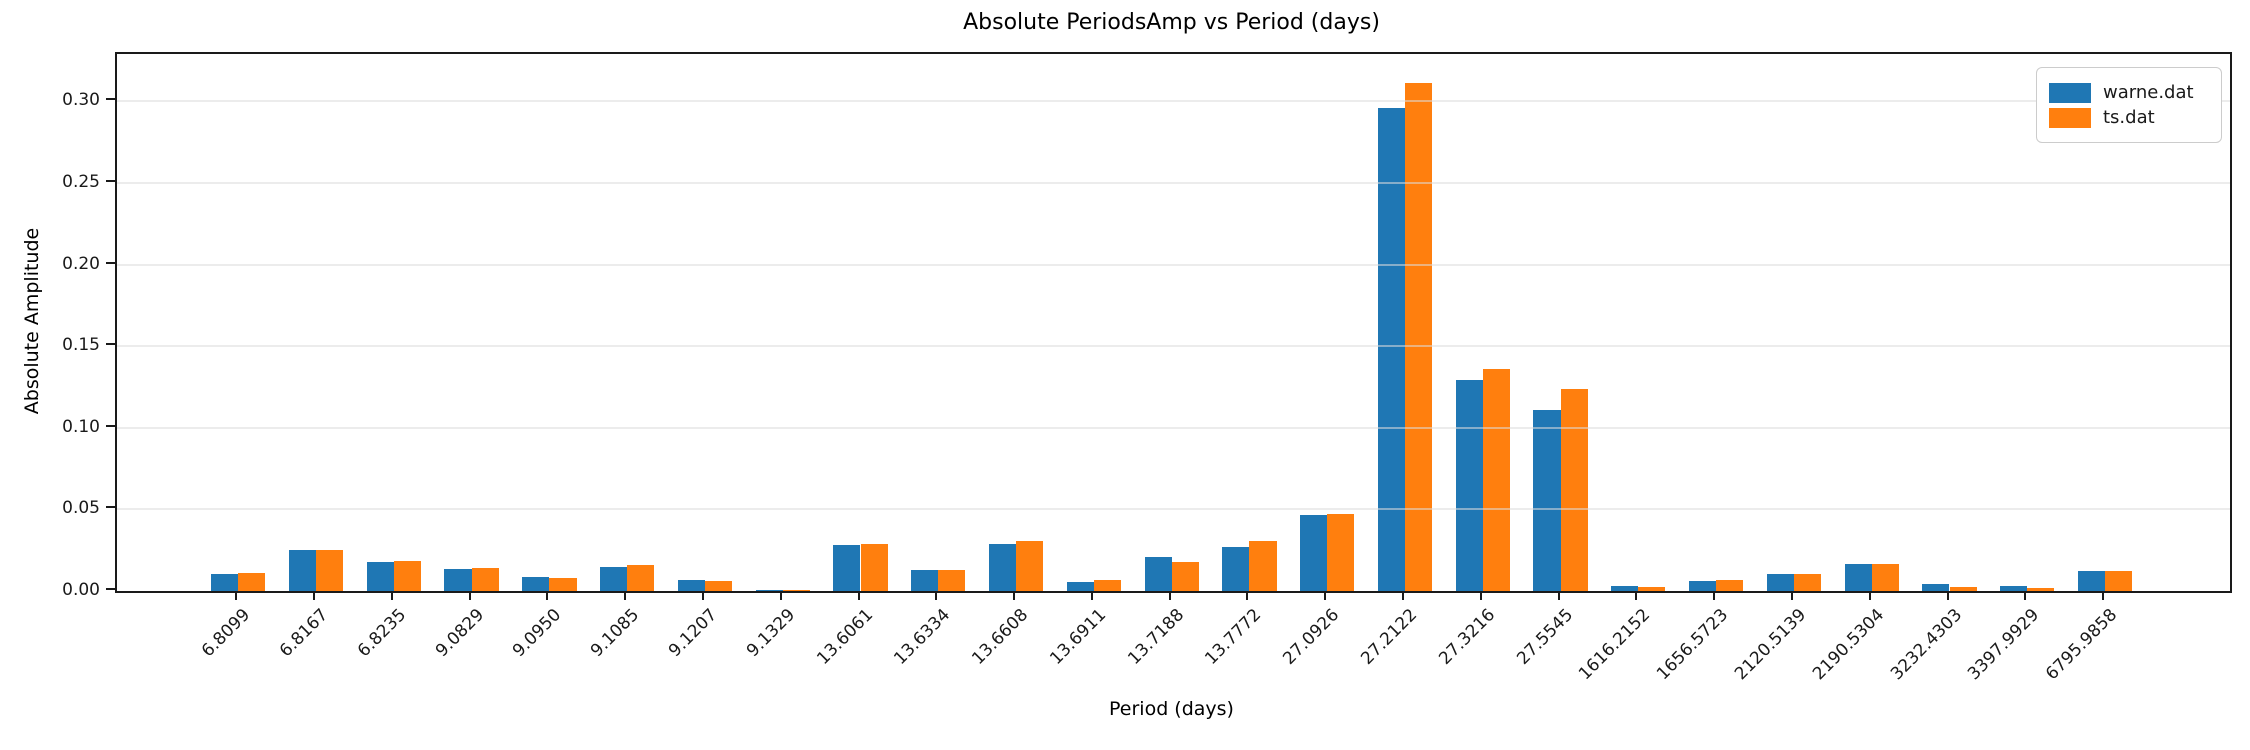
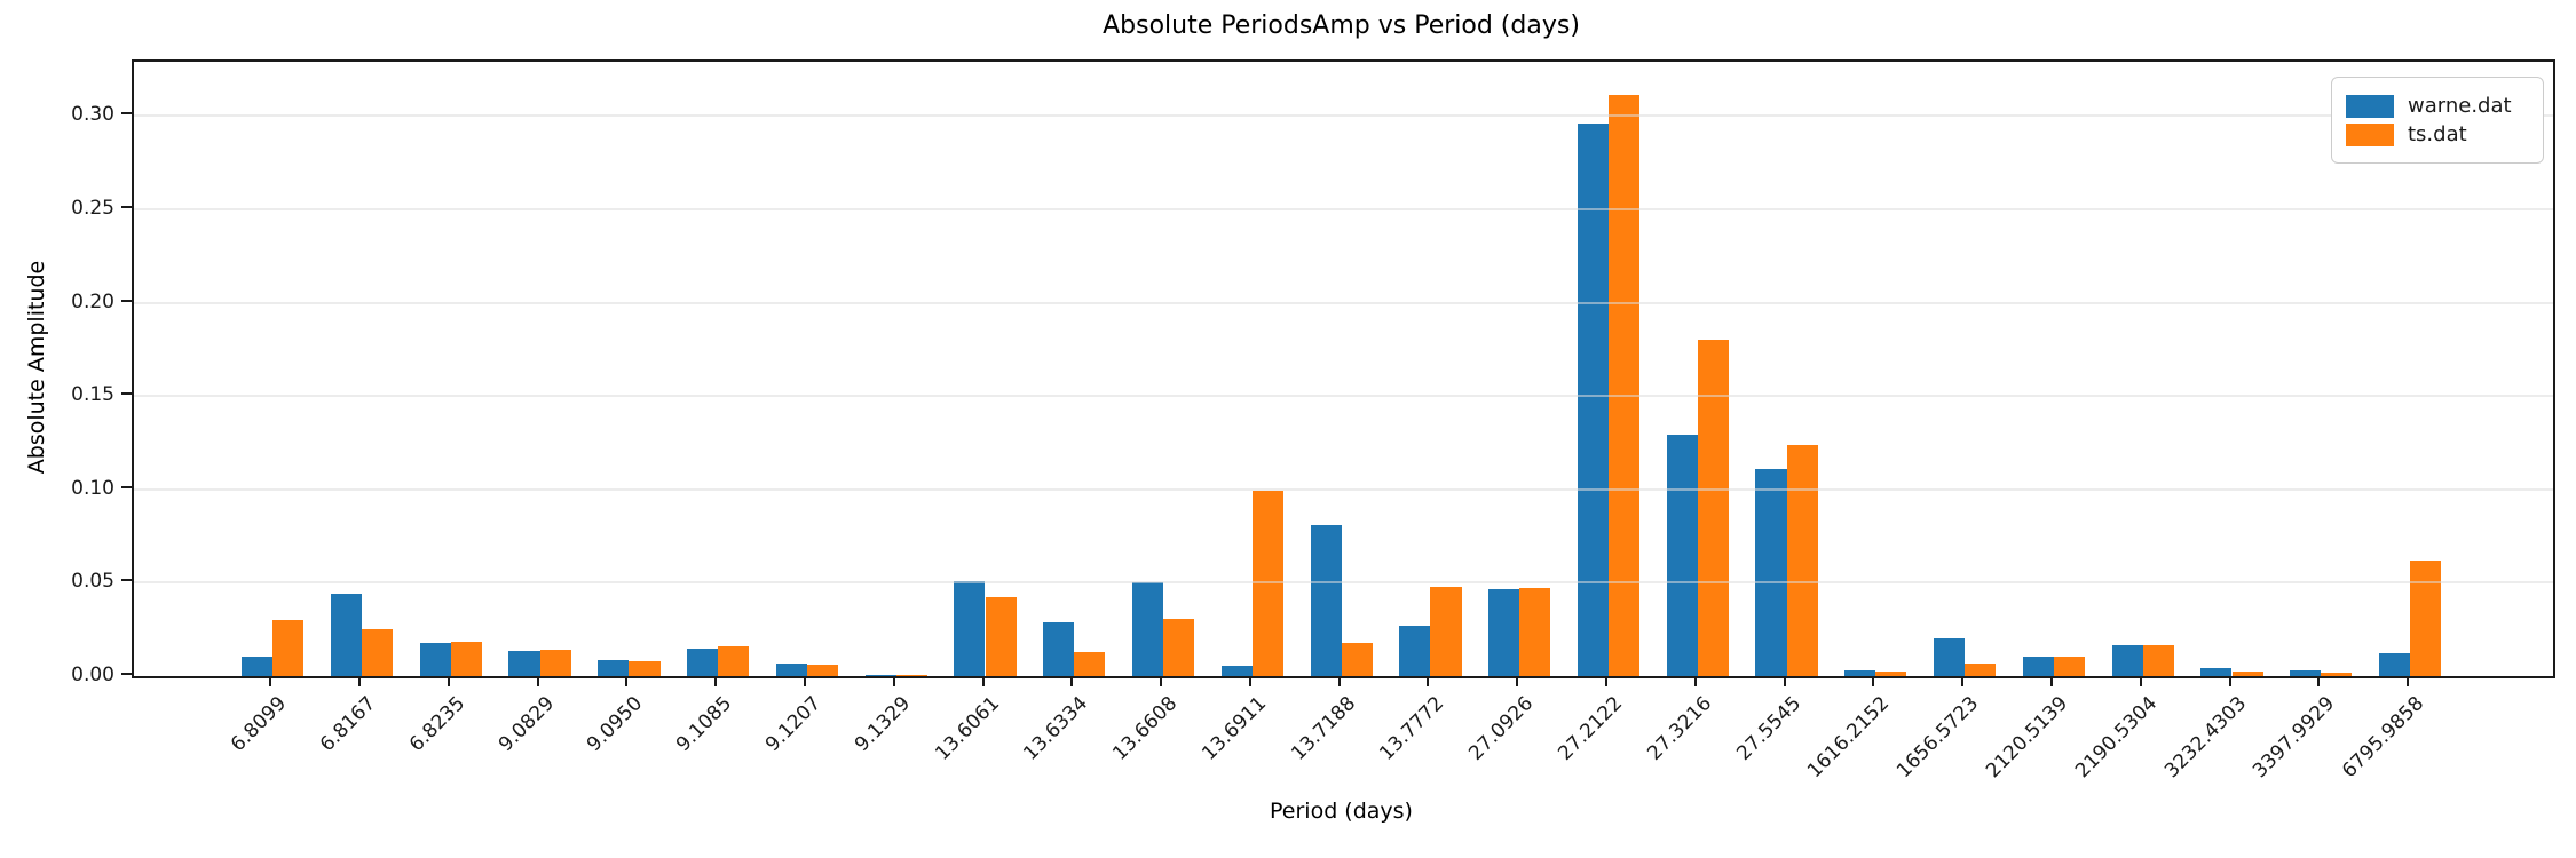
ts.dat/6.8099: 0.011 -> 0.030
warne.dat/6.8167: 0.025 -> 0.044
warne.dat/13.6061: 0.028 -> 0.051
ts.dat/13.6061: 0.029 -> 0.042
warne.dat/13.6334: 0.013 -> 0.029
warne.dat/13.6608: 0.029 -> 0.050
ts.dat/13.6911: 0.007 -> 0.099
warne.dat/13.7188: 0.021 -> 0.081
ts.dat/13.7772: 0.031 -> 0.048
ts.dat/27.3216: 0.136 -> 0.180
warne.dat/1656.5723: 0.006 -> 0.020
ts.dat/6795.9858: 0.012 -> 0.062
